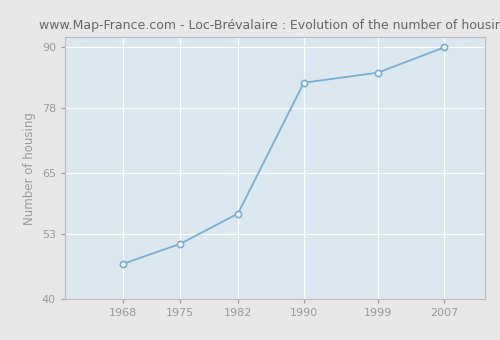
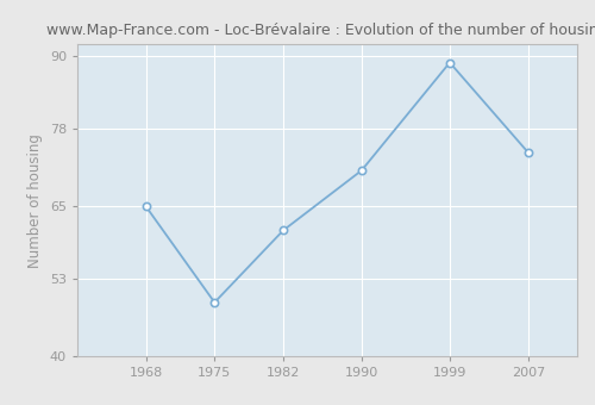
1968: 47 -> 65
1975: 51 -> 49
1982: 57 -> 61
1990: 83 -> 71
1999: 85 -> 89
2007: 90 -> 74
